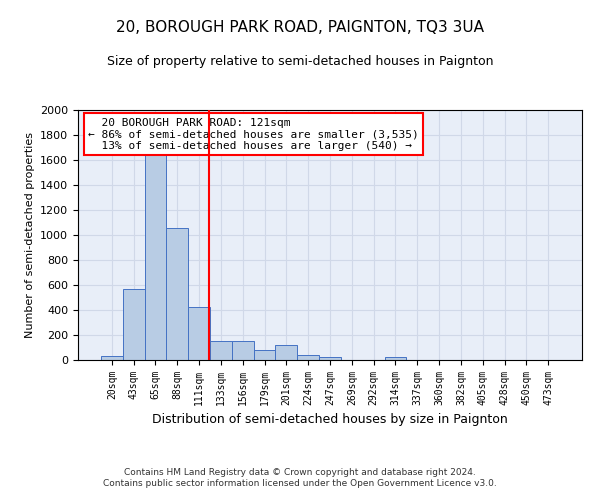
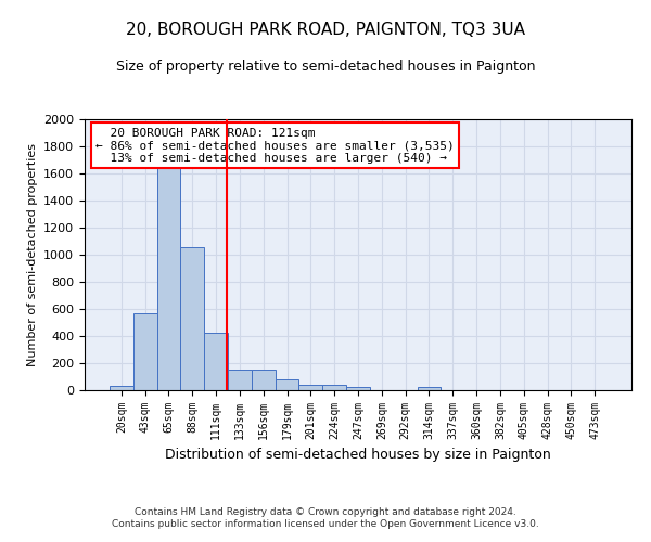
201sqm: 120 -> 40
